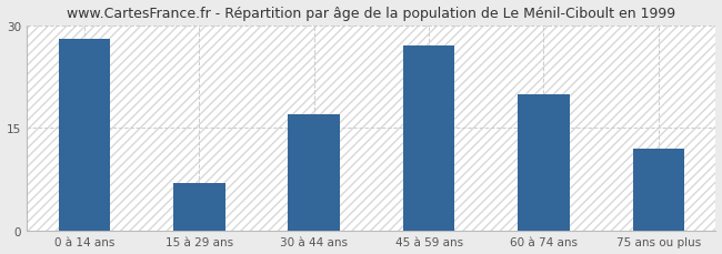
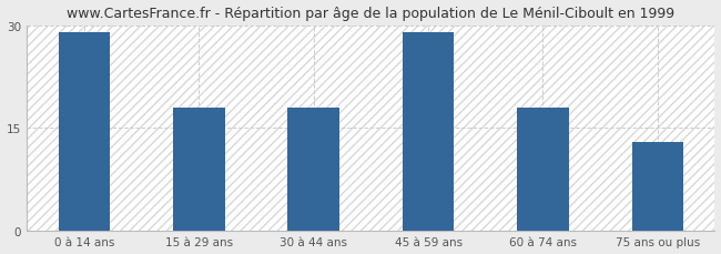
0 à 14 ans: 28 -> 29
15 à 29 ans: 7 -> 18
30 à 44 ans: 17 -> 18
45 à 59 ans: 27 -> 29
60 à 74 ans: 20 -> 18
75 ans ou plus: 12 -> 13
